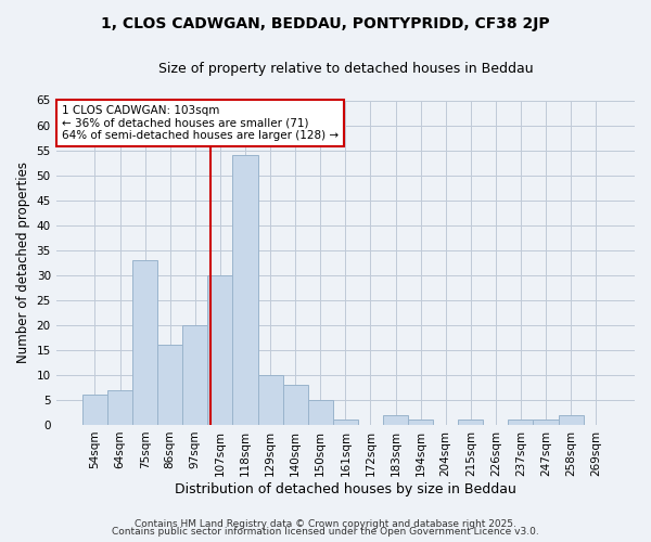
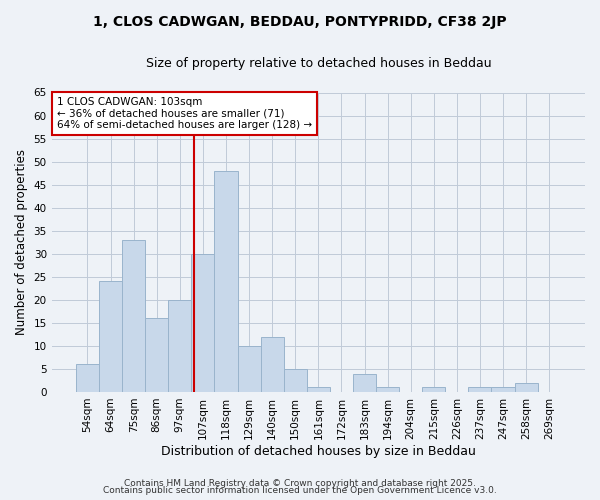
64sqm: 7 -> 24
118sqm: 54 -> 48
140sqm: 8 -> 12
183sqm: 2 -> 4
